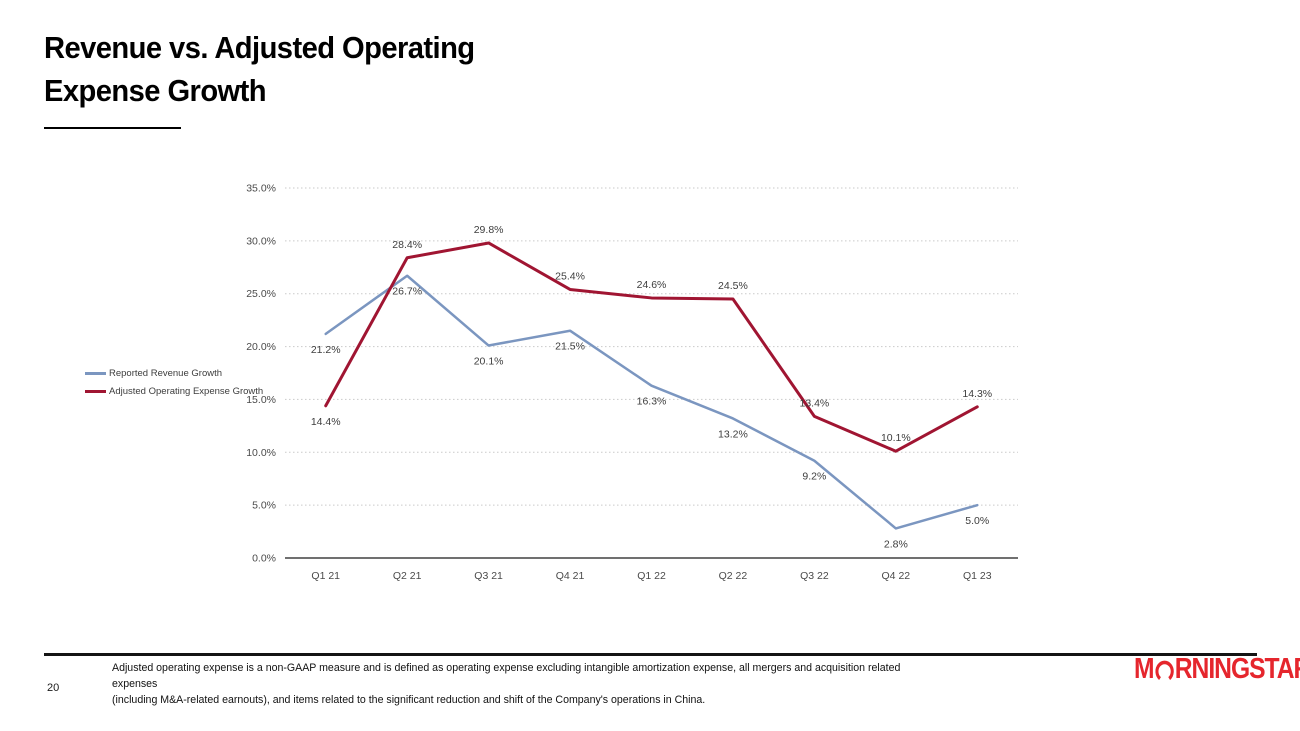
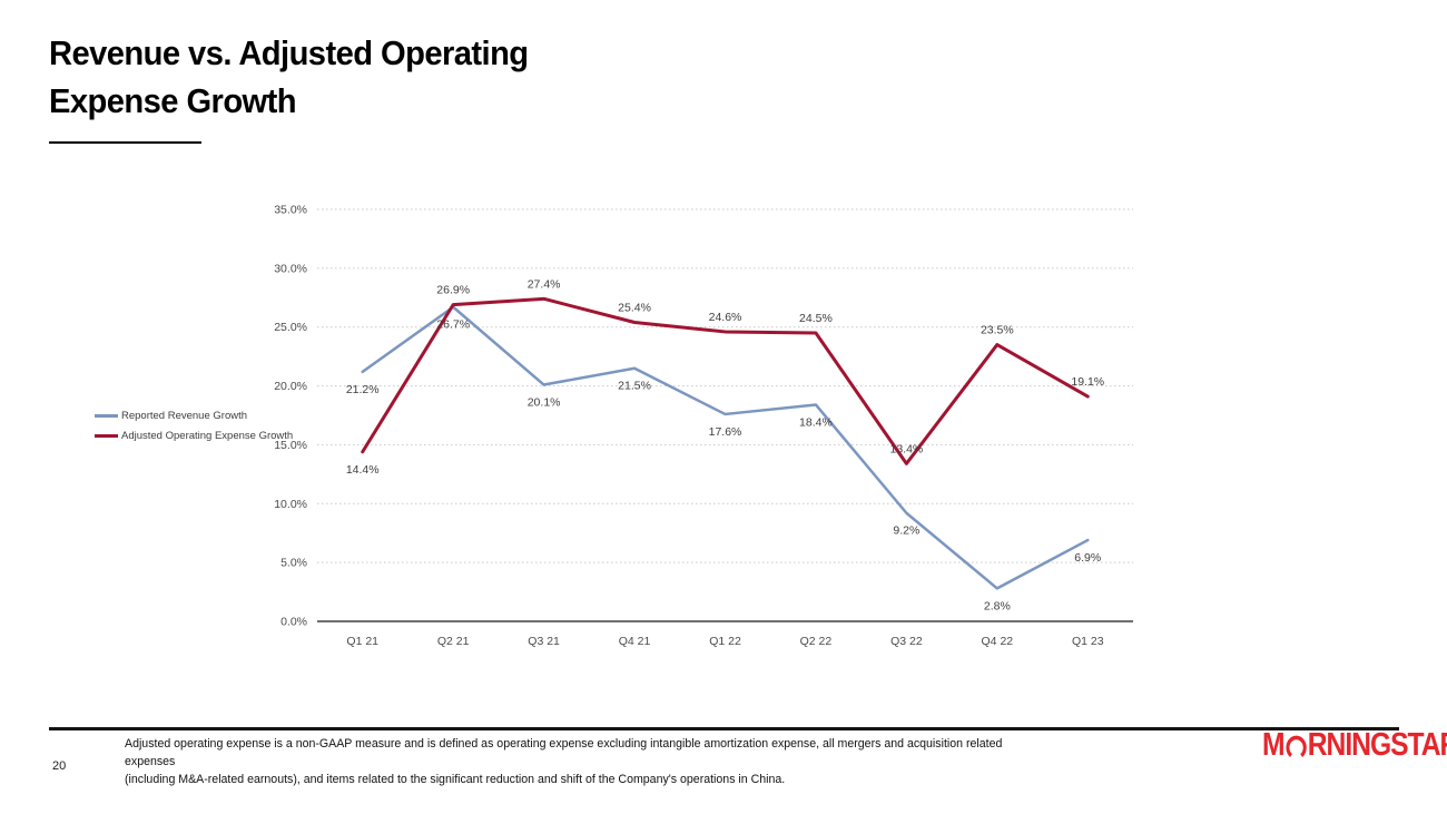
Adjusted Operating Expense Growth/Q2 21: 28.4% -> 26.9%
Adjusted Operating Expense Growth/Q3 21: 29.8% -> 27.4%
Reported Revenue Growth/Q1 22: 16.3% -> 17.6%
Reported Revenue Growth/Q2 22: 13.2% -> 18.4%
Adjusted Operating Expense Growth/Q4 22: 10.1% -> 23.5%
Reported Revenue Growth/Q1 23: 5.0% -> 6.9%
Adjusted Operating Expense Growth/Q1 23: 14.3% -> 19.1%
